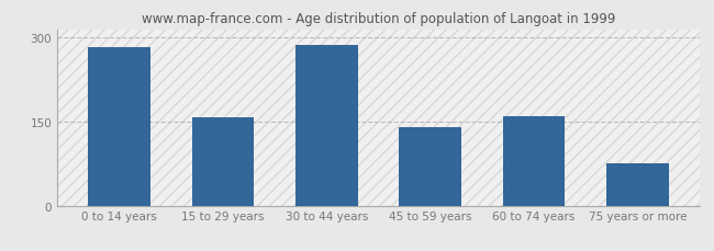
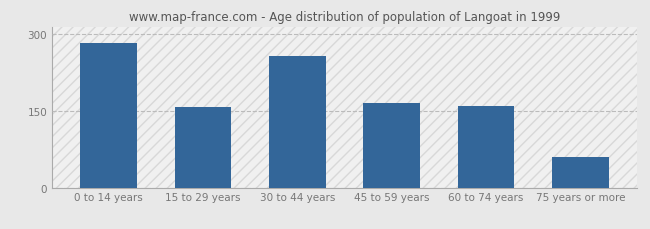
30 to 44 years: 287 -> 258
45 to 59 years: 141 -> 166
75 years or more: 75 -> 60
